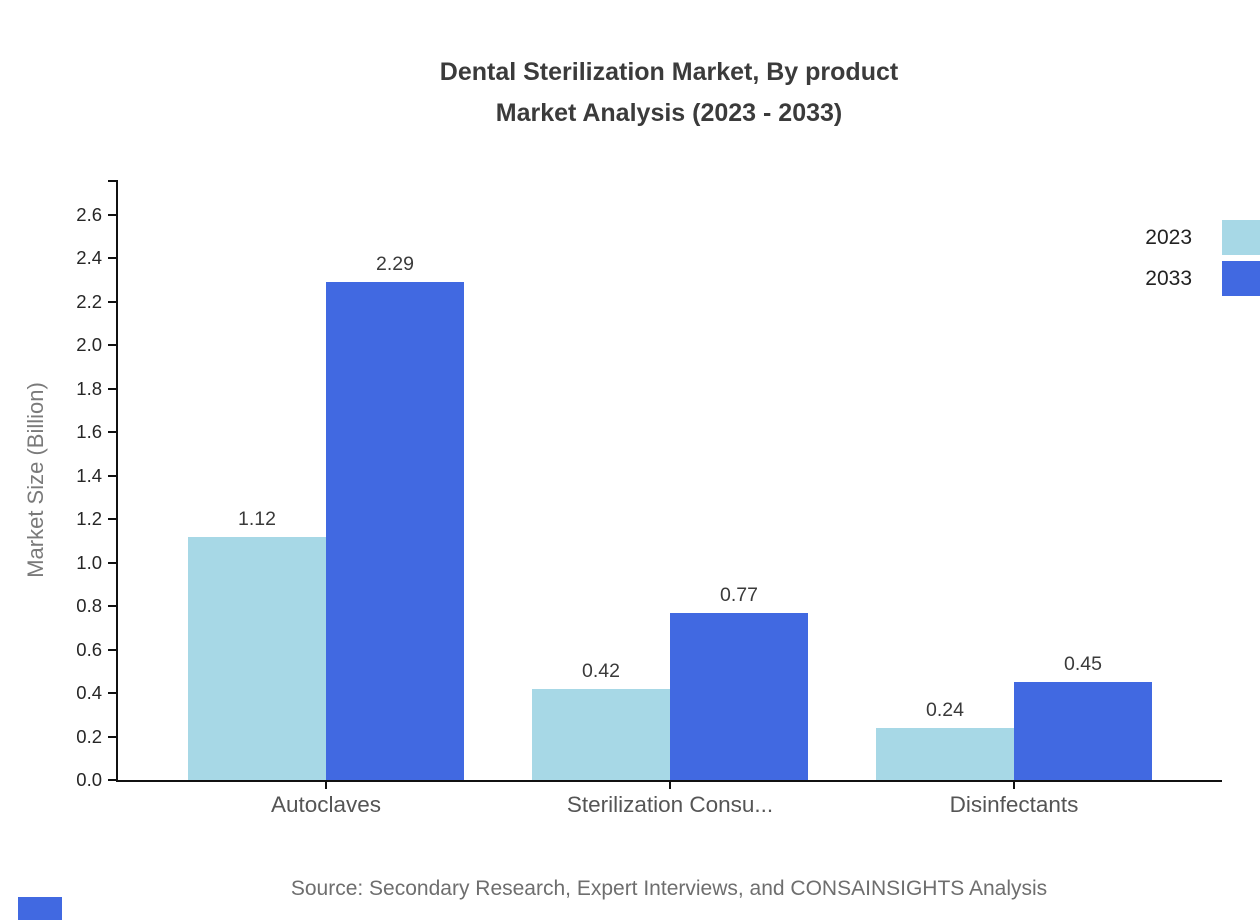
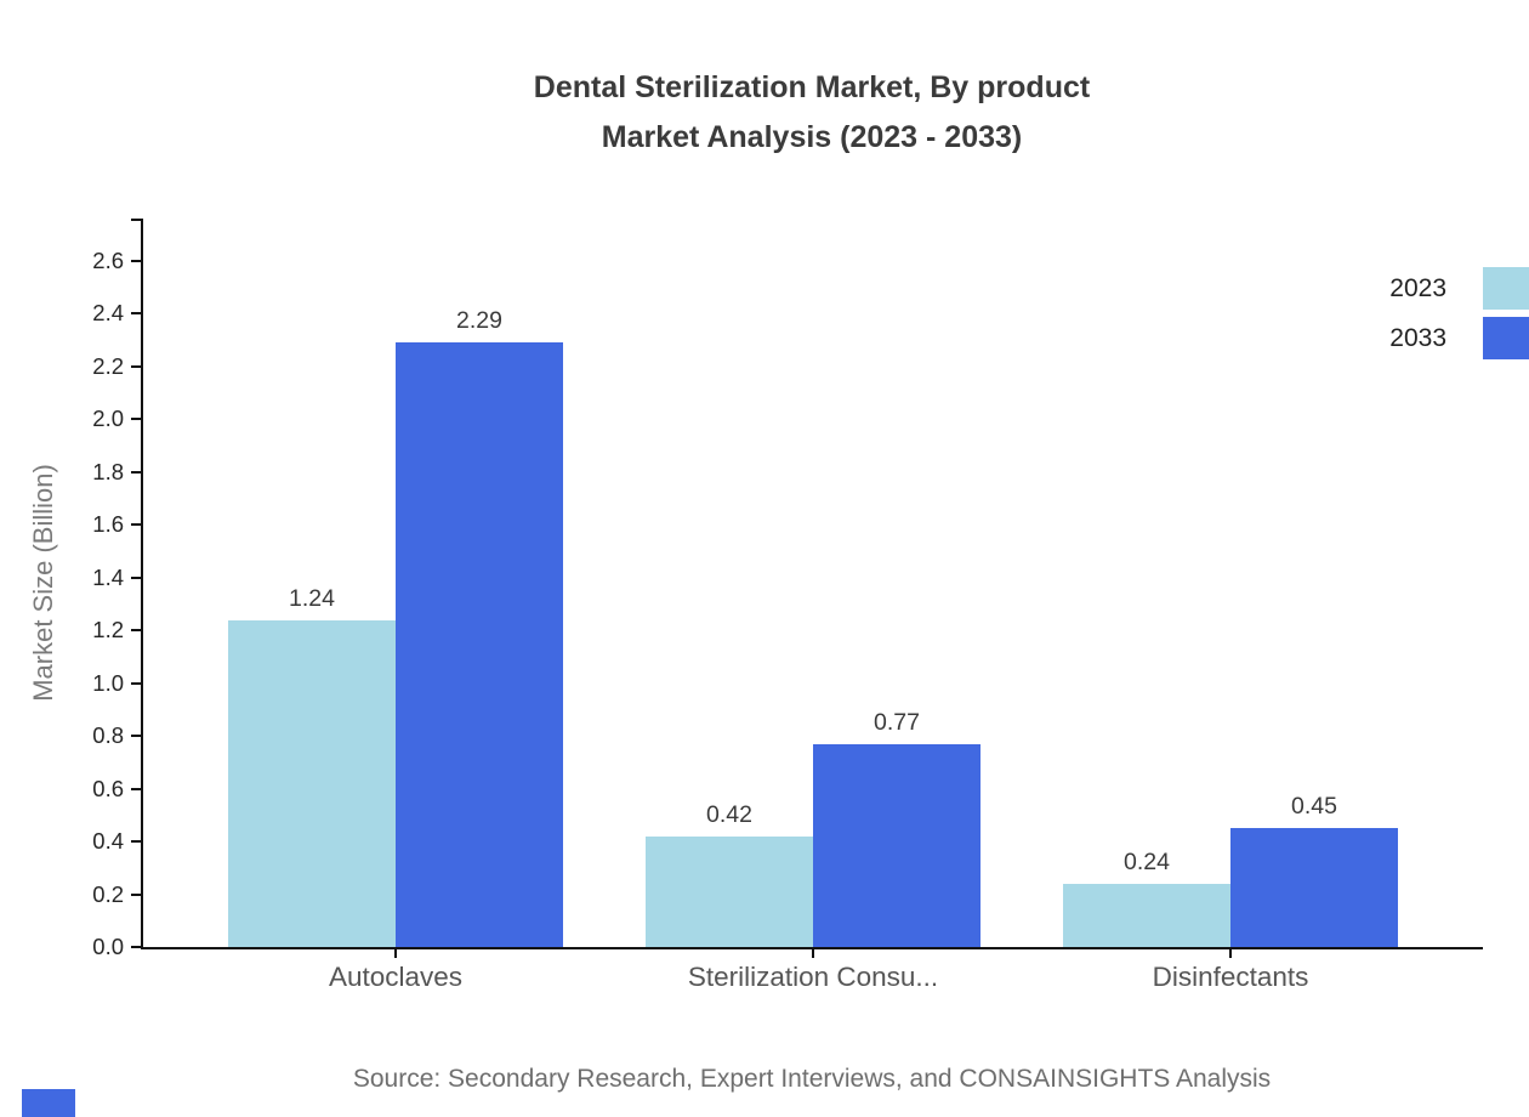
2023/Autoclaves: 1.12 -> 1.24
